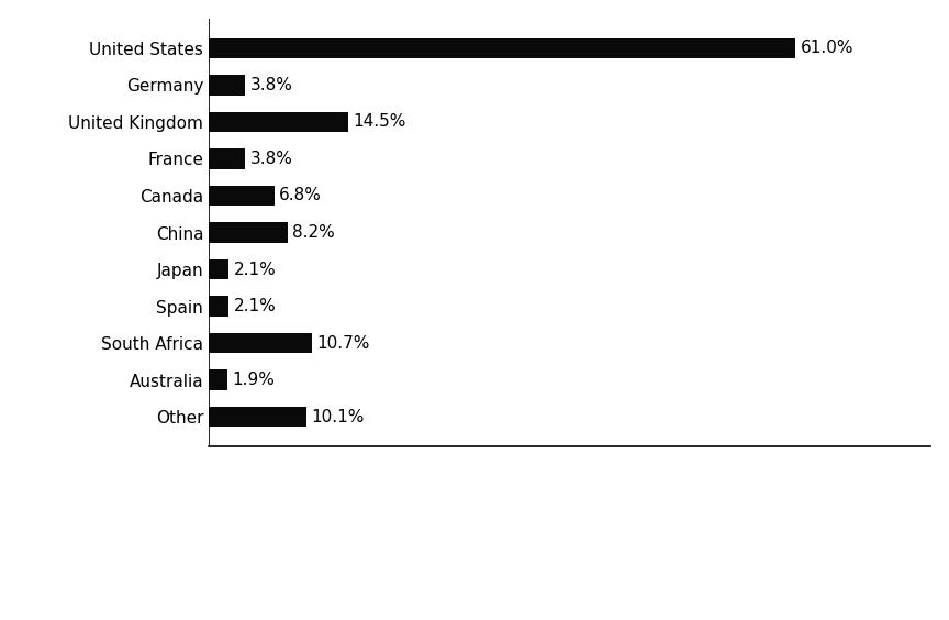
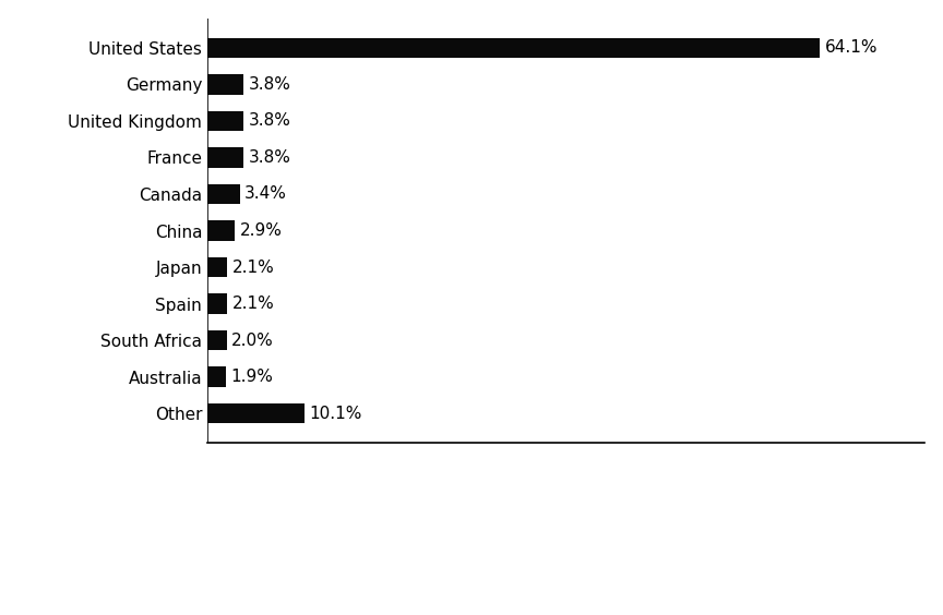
United States: 61.0% -> 64.1%
United Kingdom: 14.5% -> 3.8%
Canada: 6.8% -> 3.4%
China: 8.2% -> 2.9%
South Africa: 10.7% -> 2.0%
